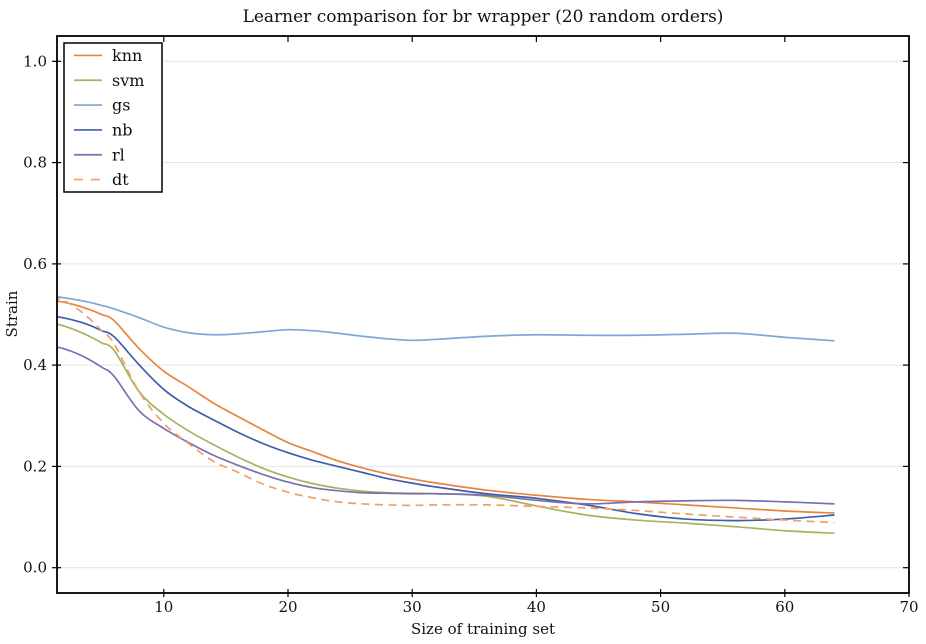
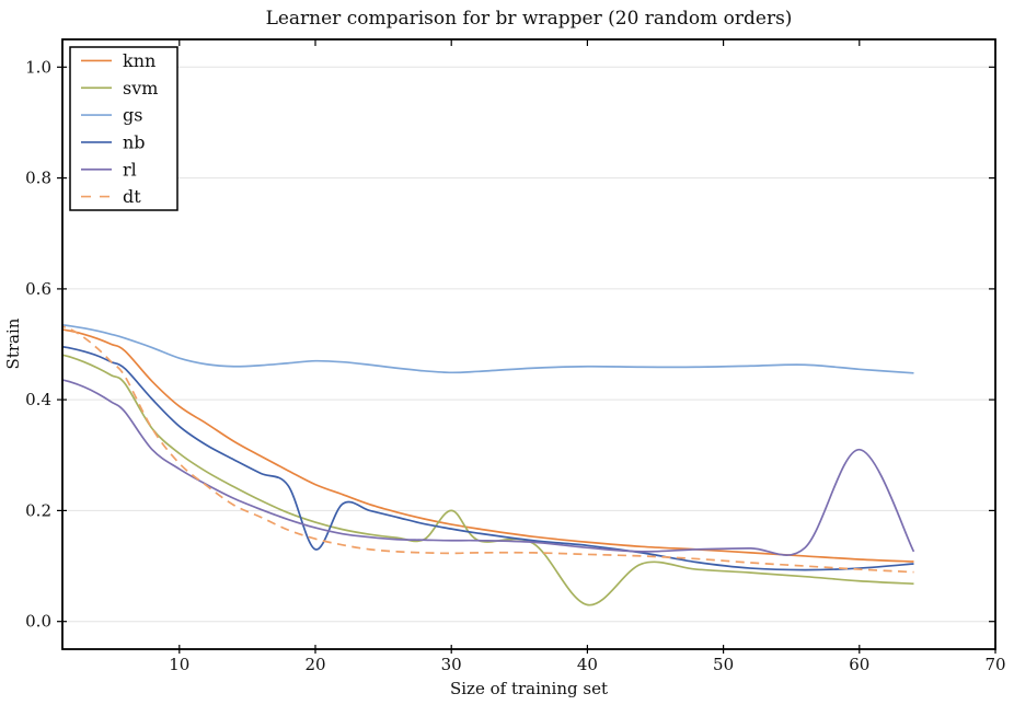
nb/20: 0.23 -> 0.13
svm/30: 0.15 -> 0.20
svm/40: 0.12 -> 0.03
rl/60: 0.13 -> 0.31
